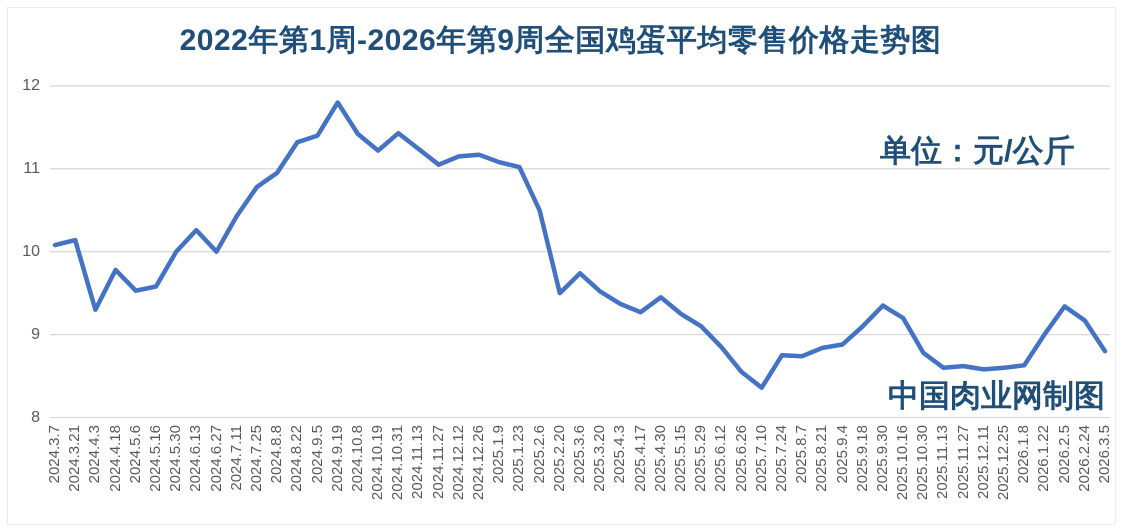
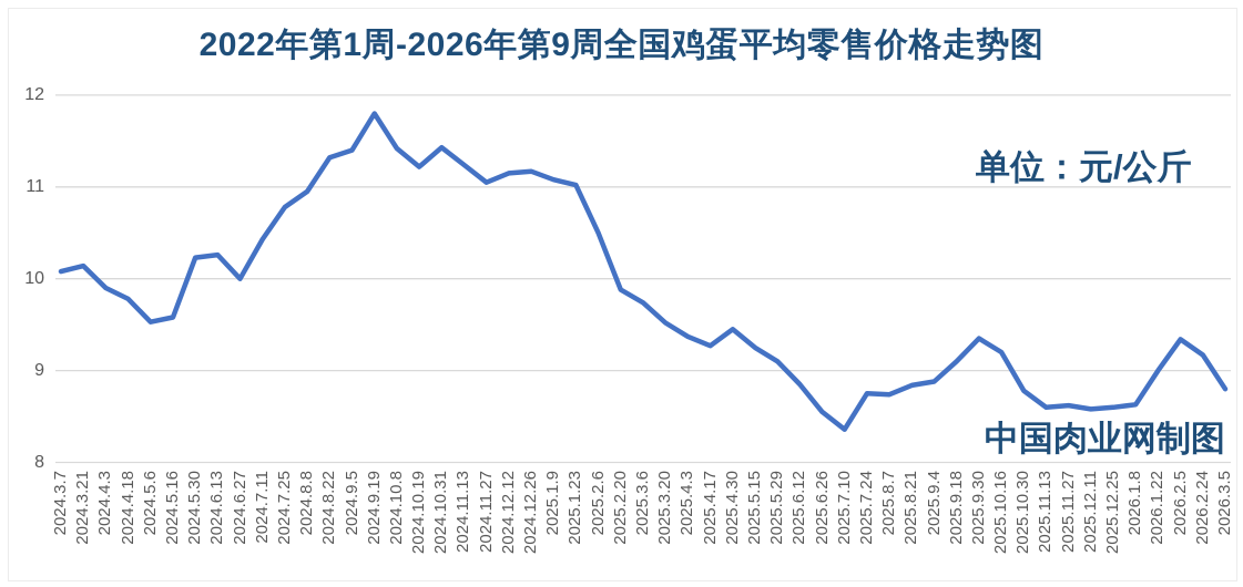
2024.4.3: 9.3 -> 9.9
2024.5.30: 10.0 -> 10.2
2025.2.20: 9.5 -> 9.9
